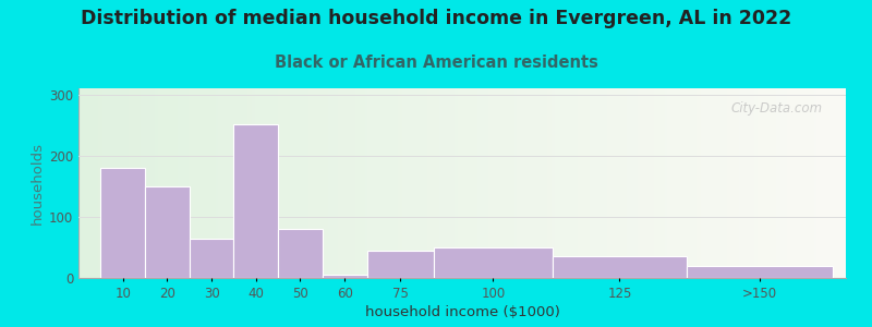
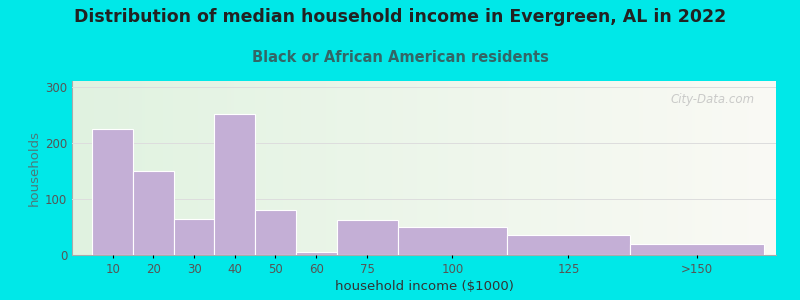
10: 180 -> 225
75: 44 -> 63
